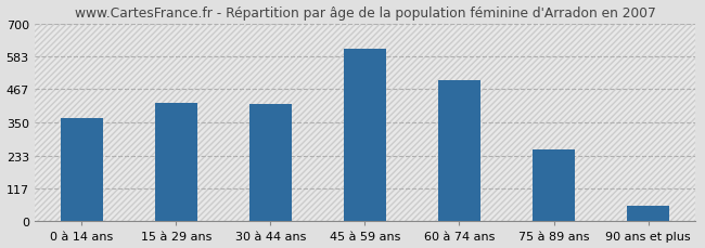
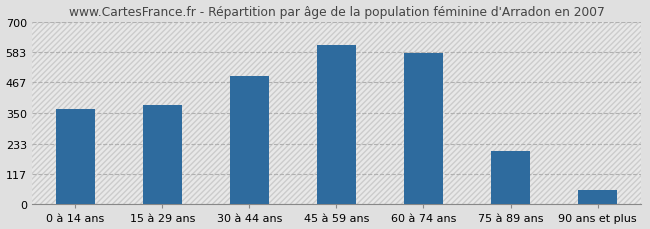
15 à 29 ans: 420 -> 380
30 à 44 ans: 415 -> 490
60 à 74 ans: 500 -> 580
75 à 89 ans: 255 -> 205
